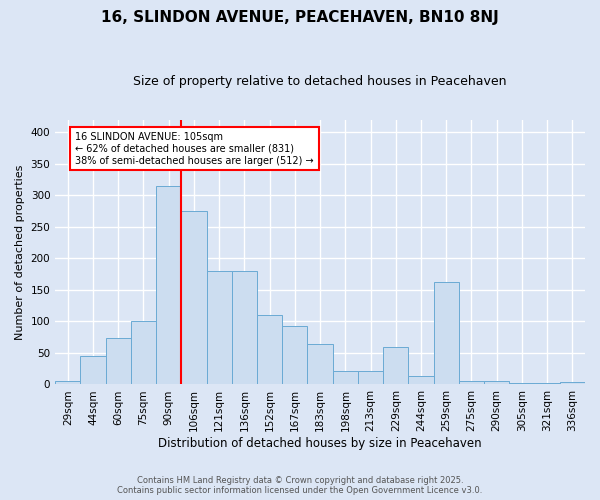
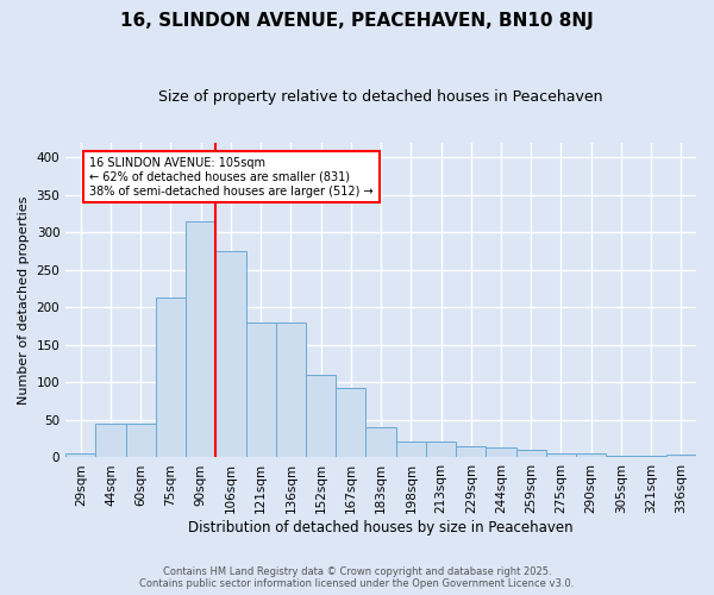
60sqm: 74 -> 45
75sqm: 100 -> 213
183sqm: 64 -> 40
229sqm: 60 -> 15
259sqm: 162 -> 10
